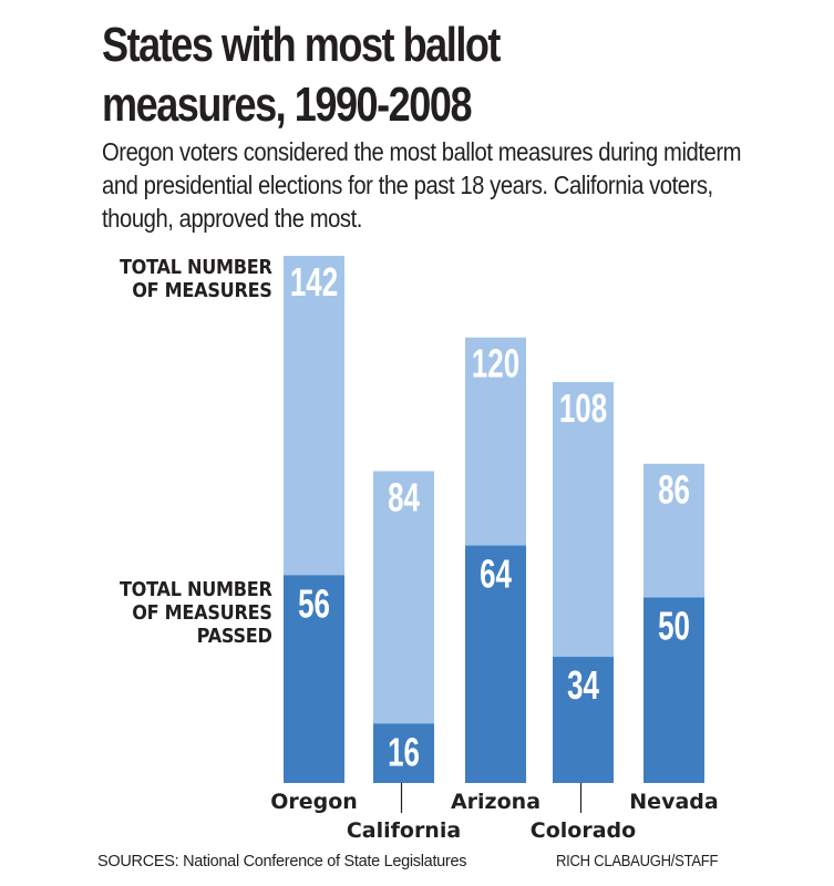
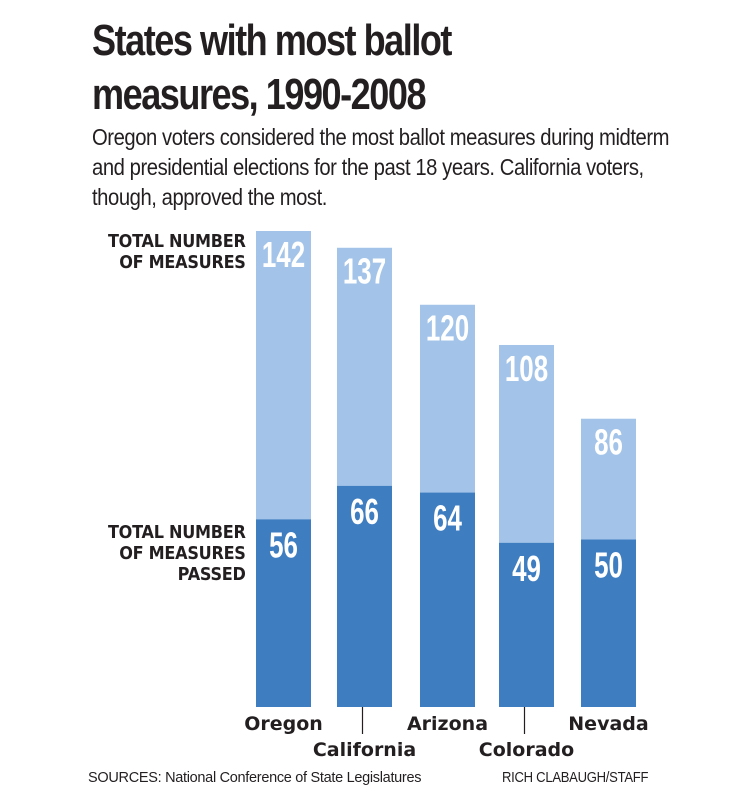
TOTAL NUMBER OF MEASURES/California: 84 -> 137
TOTAL NUMBER OF MEASURES PASSED/California: 16 -> 66
TOTAL NUMBER OF MEASURES PASSED/Colorado: 34 -> 49
